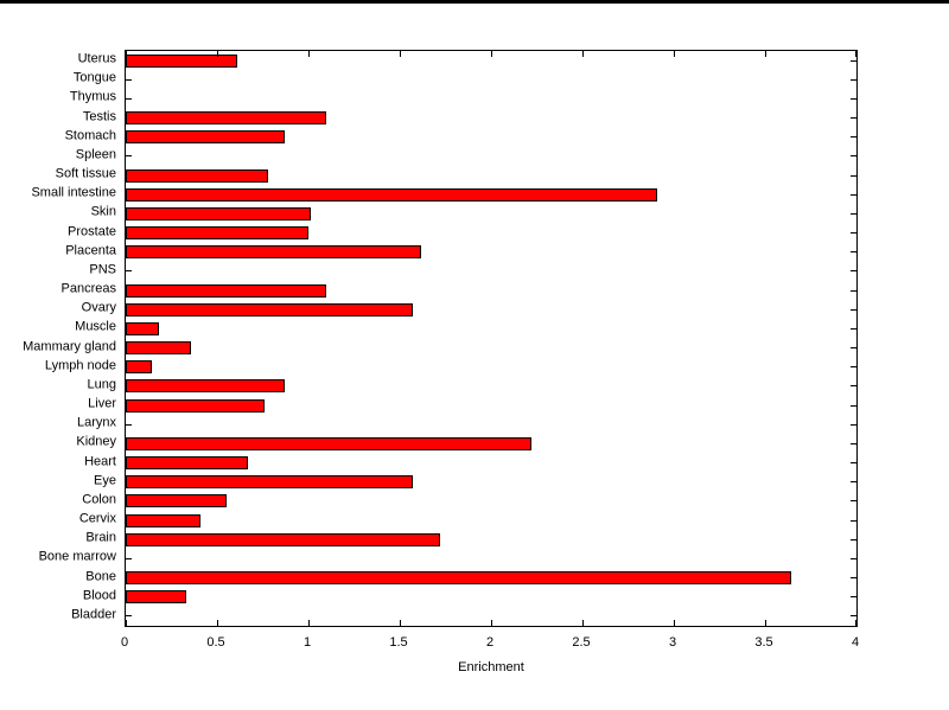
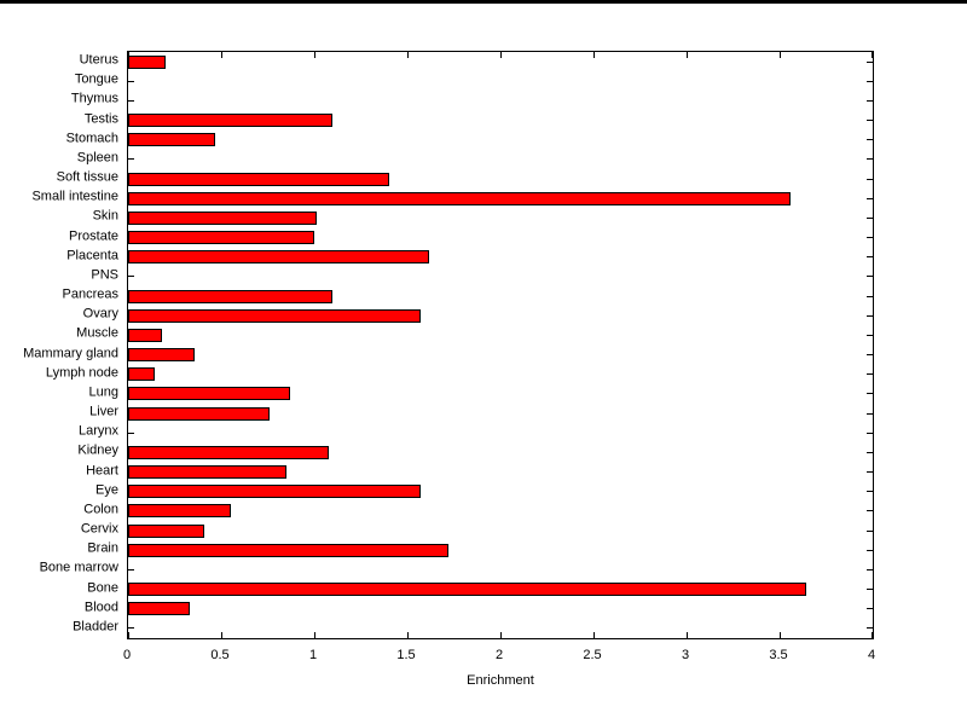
Uterus: 0.61 -> 0.20
Stomach: 0.87 -> 0.47
Soft tissue: 0.78 -> 1.40
Small intestine: 2.91 -> 3.56
Kidney: 2.22 -> 1.08
Heart: 0.67 -> 0.85
